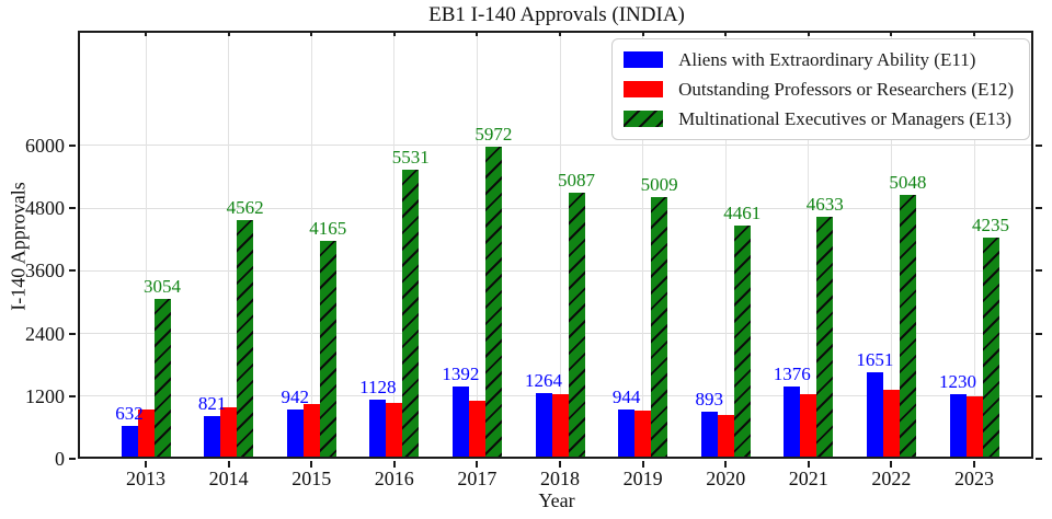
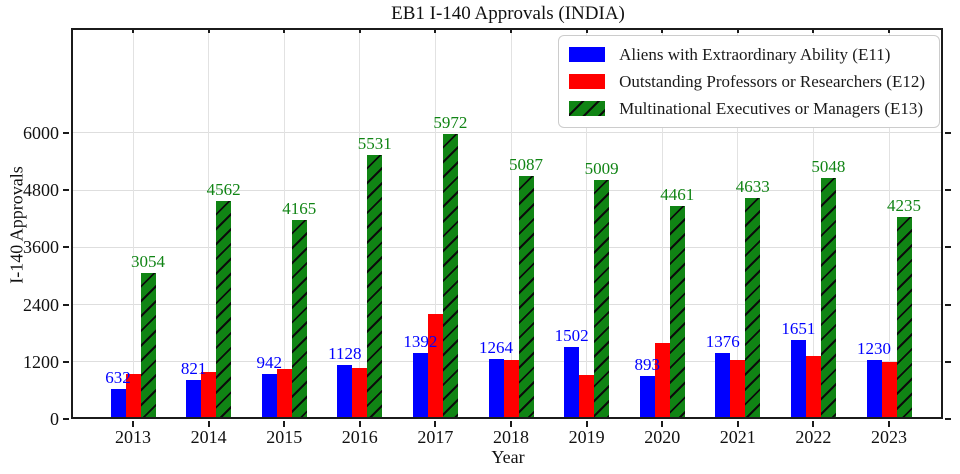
Outstanding Professors or Researchers (E12)/2017: 1100 -> 2200
Aliens with Extraordinary Ability (E11)/2019: 944 -> 1502
Outstanding Professors or Researchers (E12)/2020: 800 -> 1600
